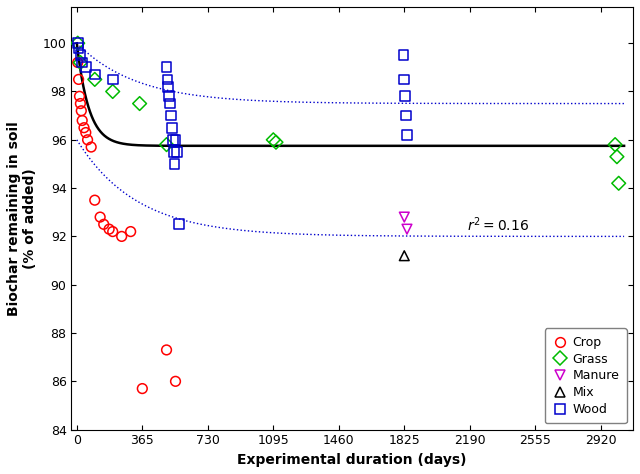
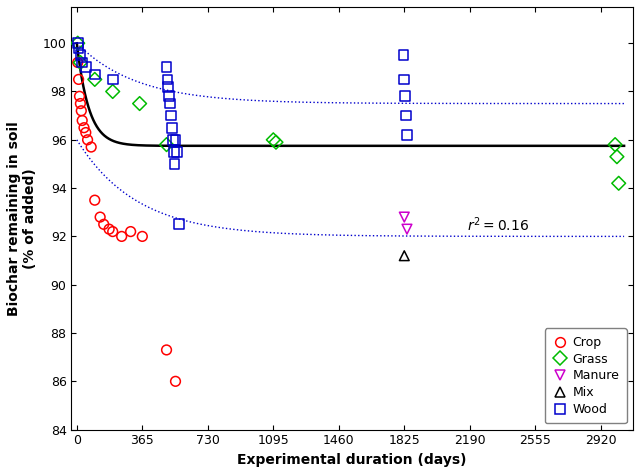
Crop/365: 85.7 -> 92.0
